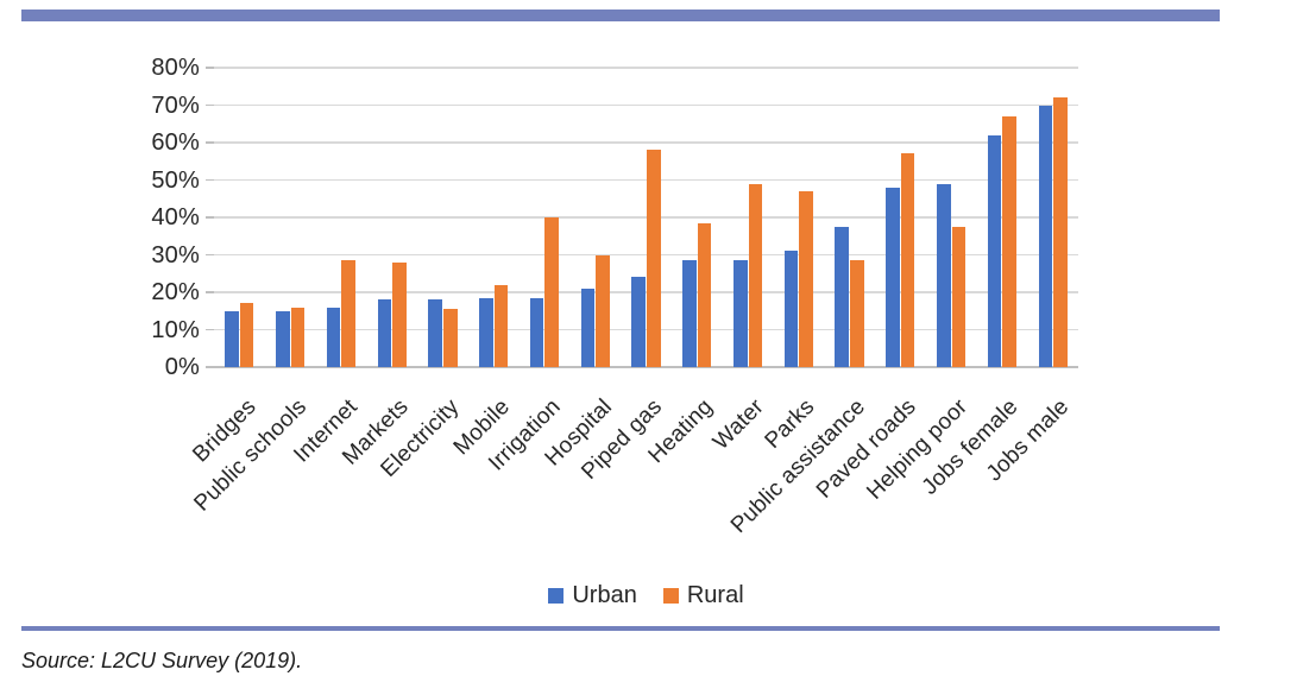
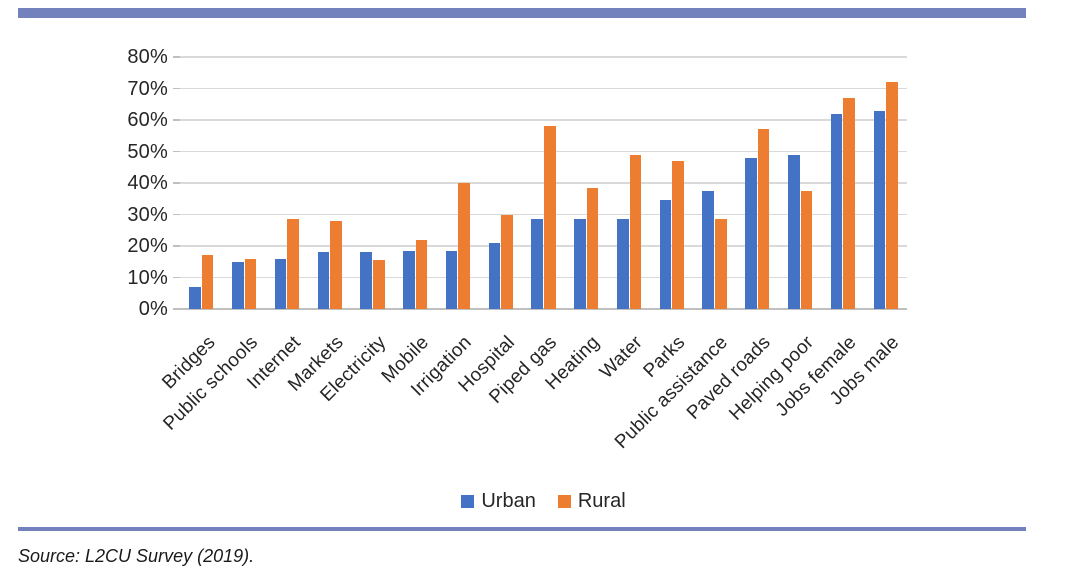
Urban/Bridges: 15% -> 7%
Urban/Piped gas: 24% -> 28%
Urban/Parks: 31% -> 34%
Urban/Jobs male: 70% -> 63%
